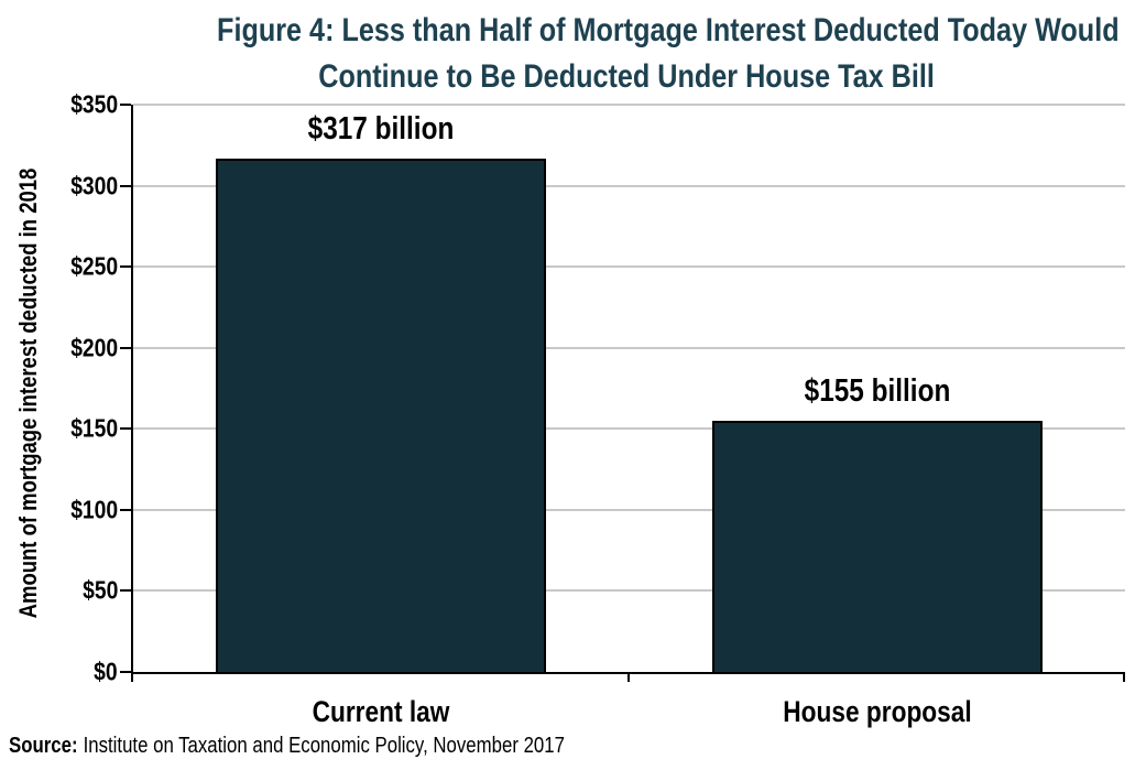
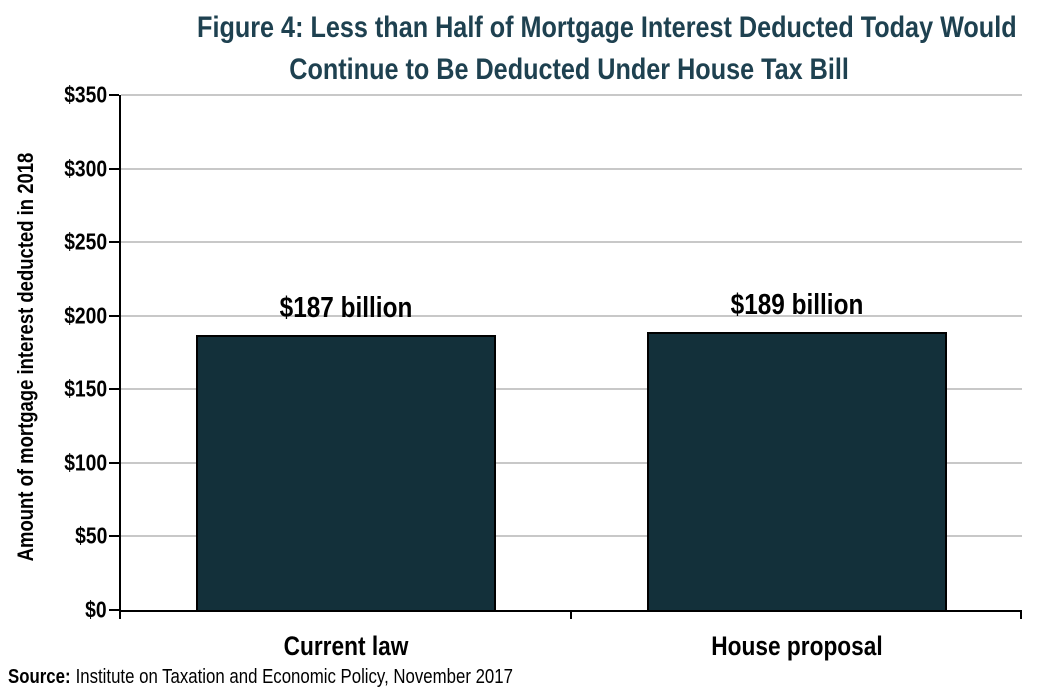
Current law: $317 -> $187
House proposal: $155 -> $189
